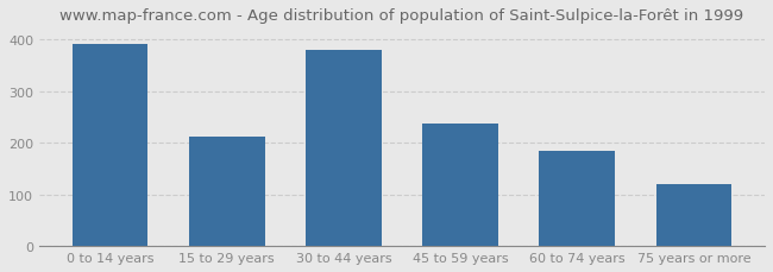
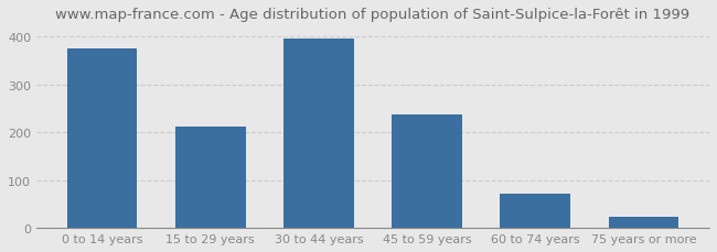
0 to 14 years: 390 -> 375
30 to 44 years: 380 -> 396
60 to 74 years: 185 -> 72
75 years or more: 120 -> 24
